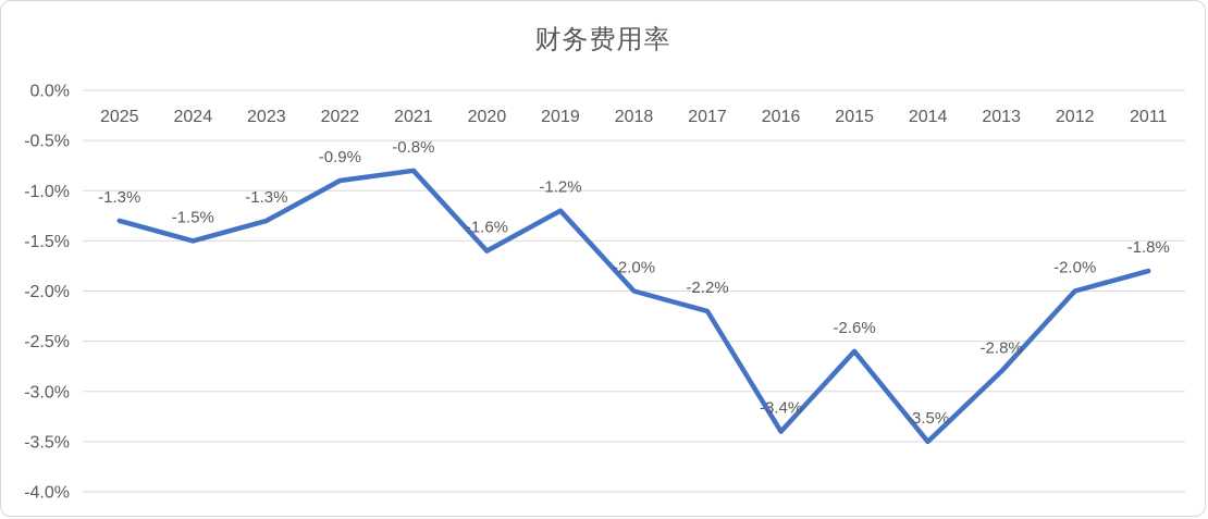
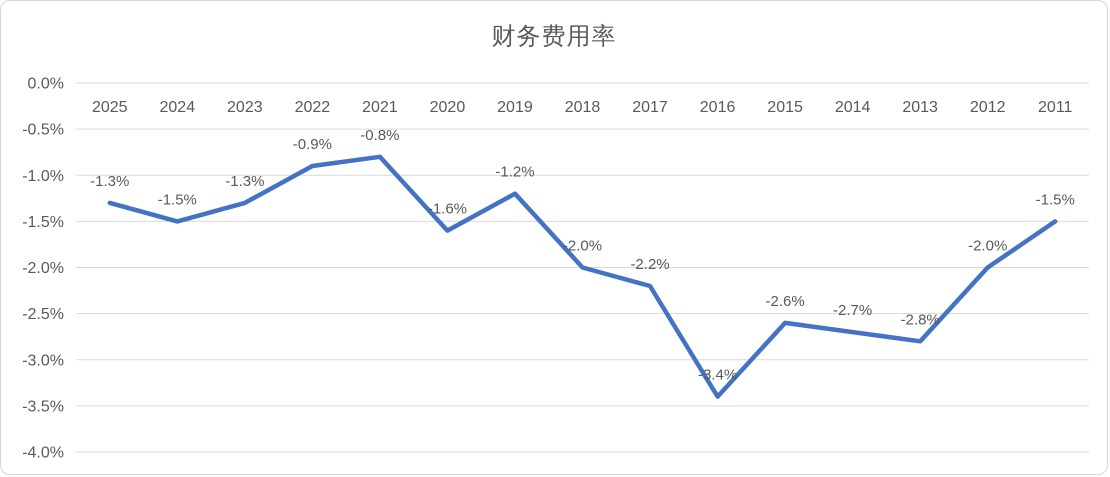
2014: -3.5% -> -2.7%
2011: -1.8% -> -1.5%
